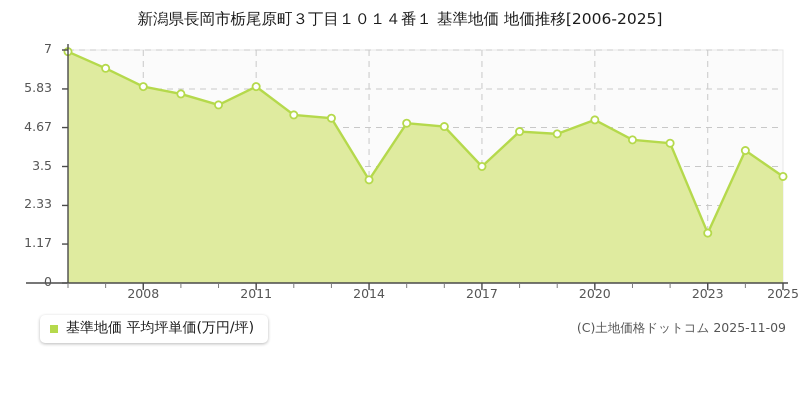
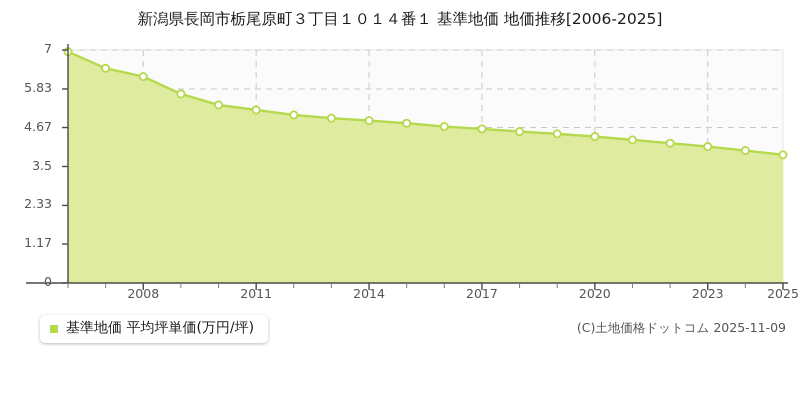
2008: 5.9 -> 6.2
2011: 5.9 -> 5.2
2014: 3.1 -> 4.9
2017: 3.5 -> 4.6
2020: 4.9 -> 4.4
2023: 1.5 -> 4.1
2025: 3.2 -> 3.9
